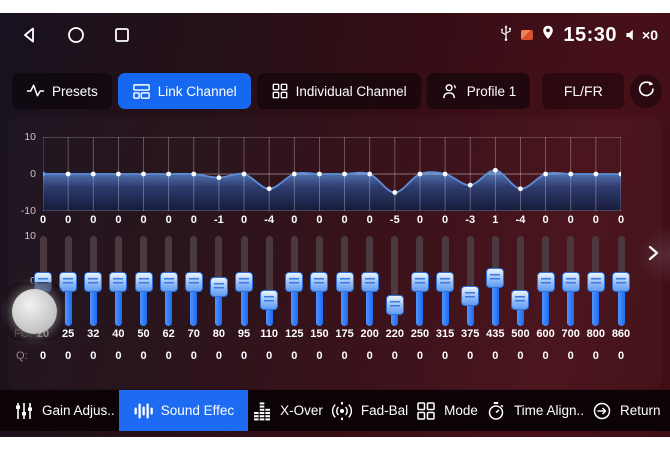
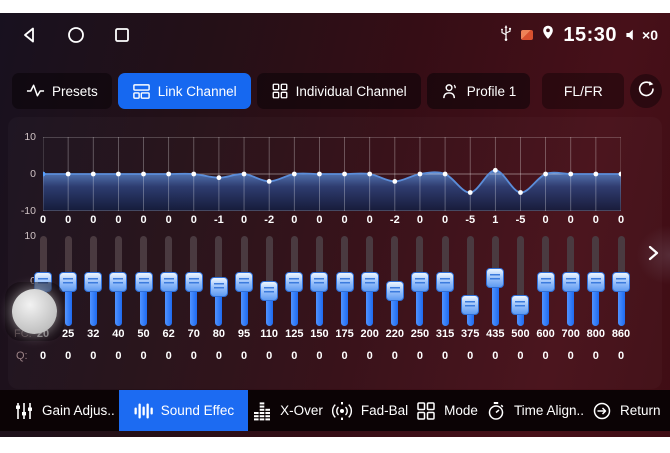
110: -4 -> -2
220: -5 -> -2
375: -3 -> -5
500: -4 -> -5
